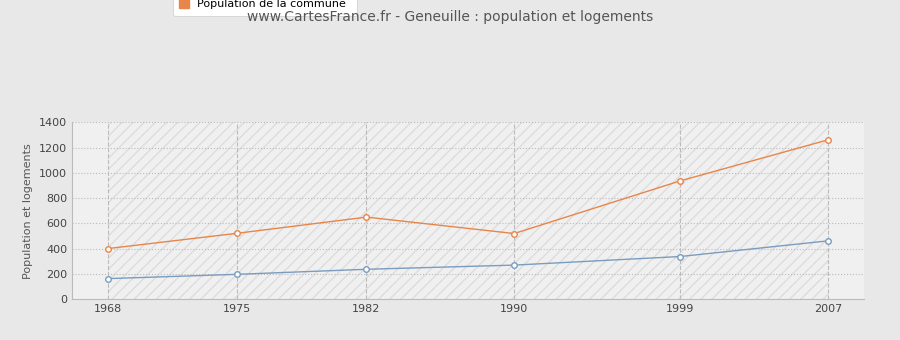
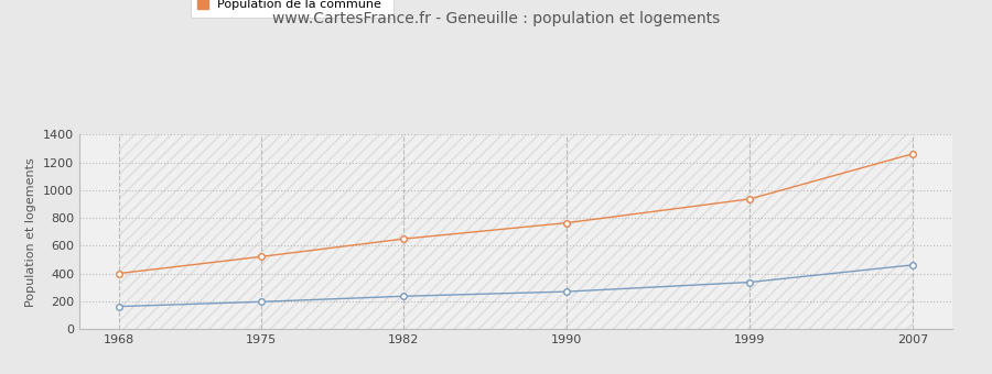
Population de la commune/1990: 520 -> 760
